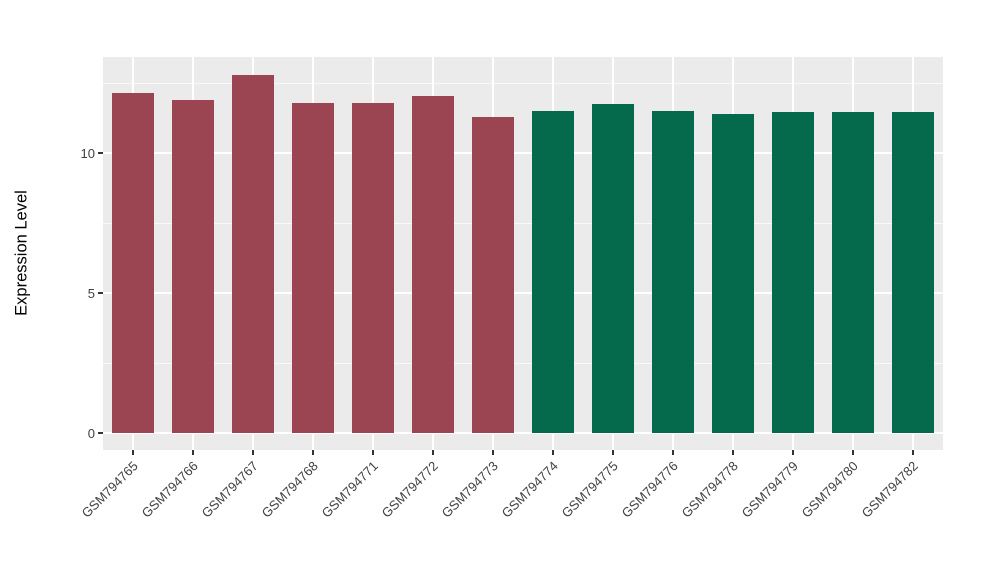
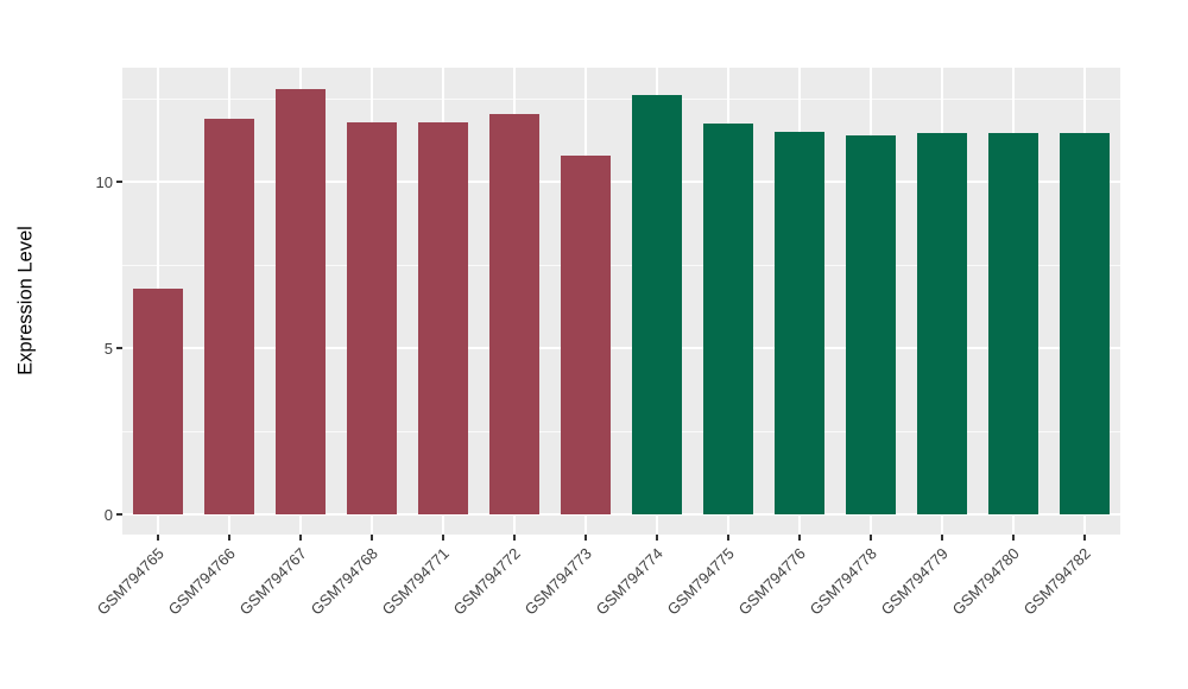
GSM794765: 12.2 -> 6.8
GSM794773: 11.3 -> 10.8
GSM794774: 11.5 -> 12.6
